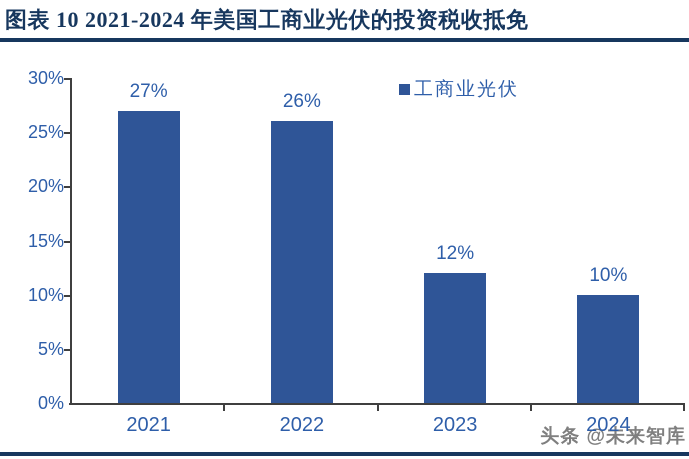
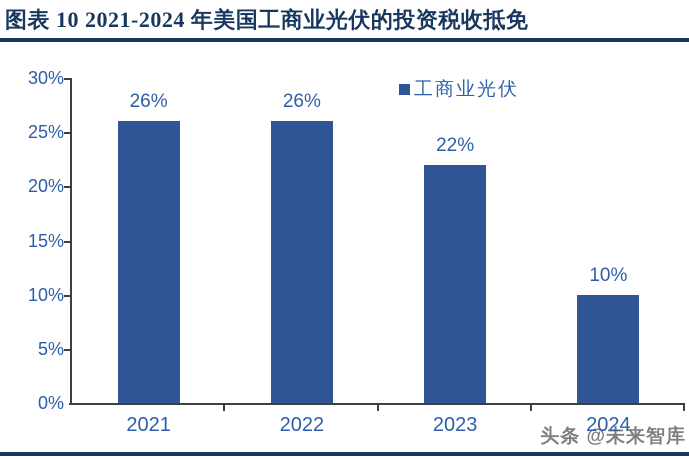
2021: 27% -> 26%
2023: 12% -> 22%
